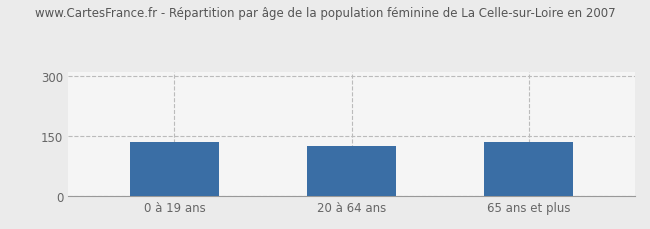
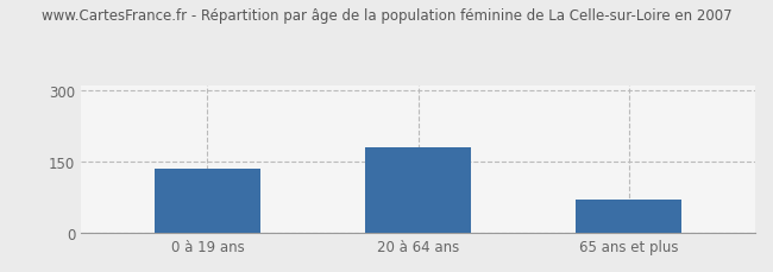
20 à 64 ans: 125 -> 180
65 ans et plus: 135 -> 70
